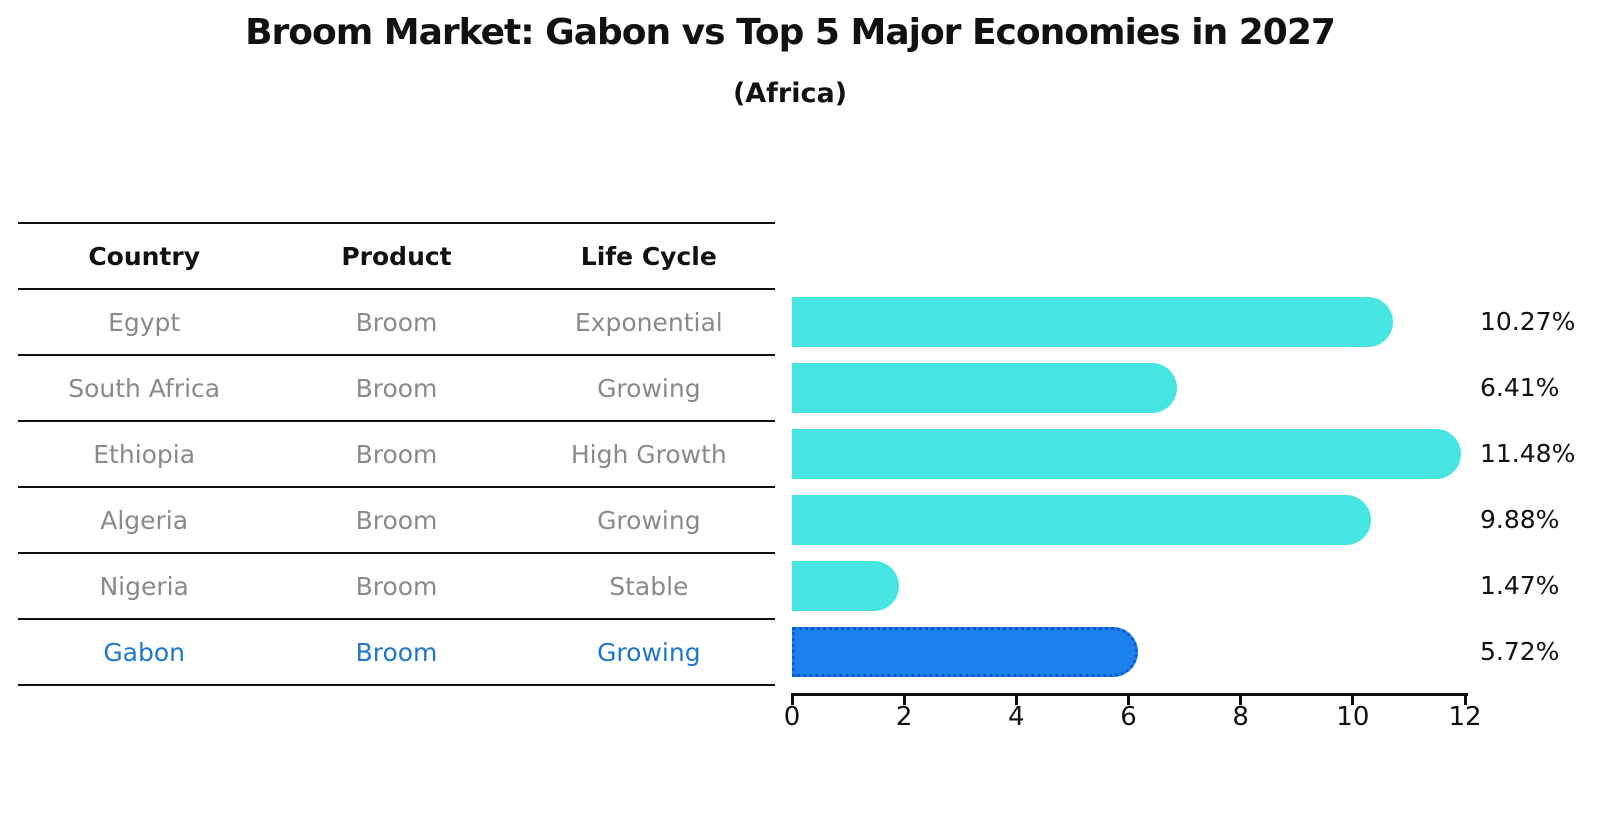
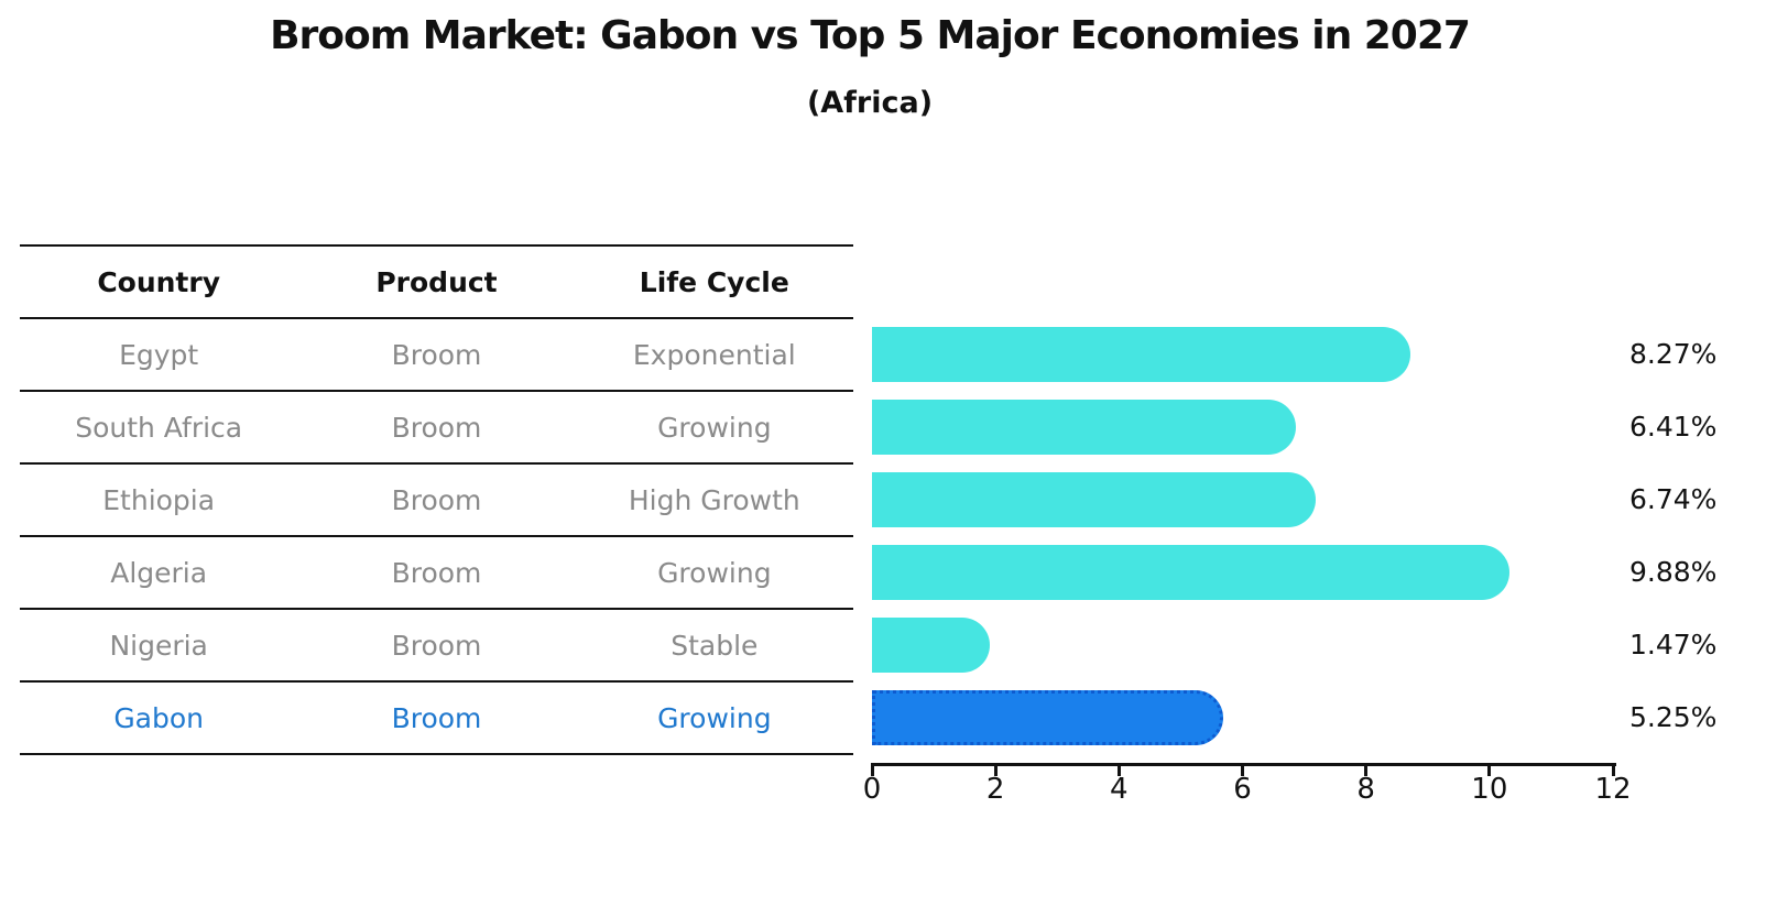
Egypt: 10.27% -> 8.27%
Ethiopia: 11.48% -> 6.74%
Gabon: 5.72% -> 5.25%
